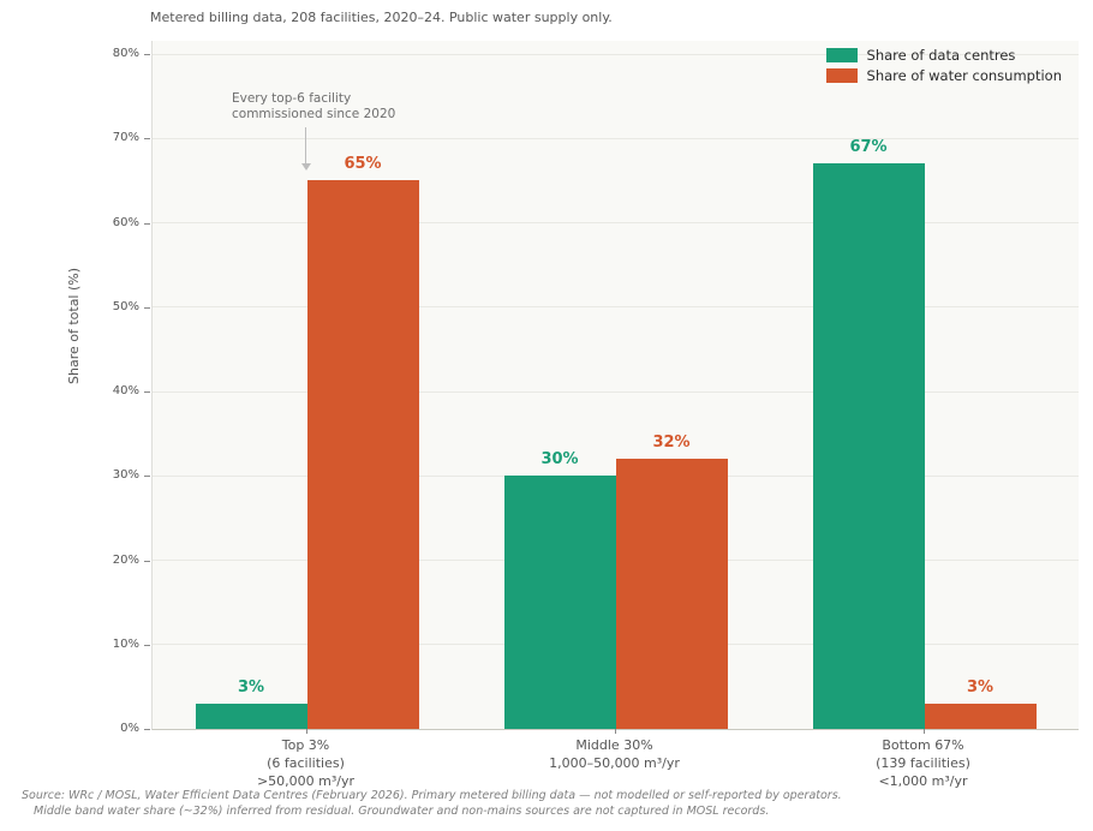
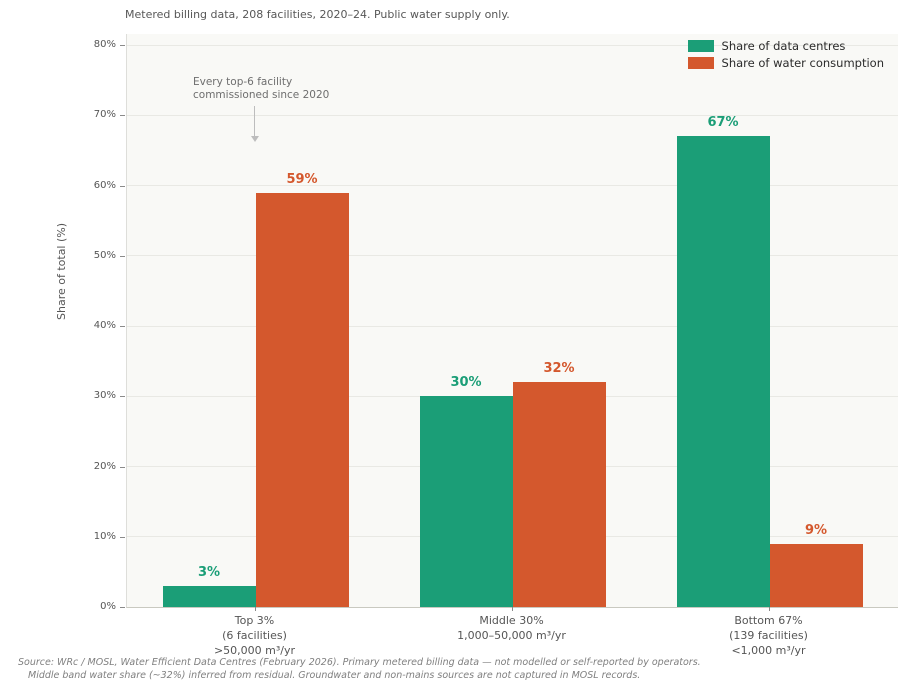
Share of water consumption/Top 3% (6 facilities) >50,000 m³/yr: 65% -> 59%
Share of water consumption/Bottom 67% (139 facilities) <1,000 m³/yr: 3% -> 9%
